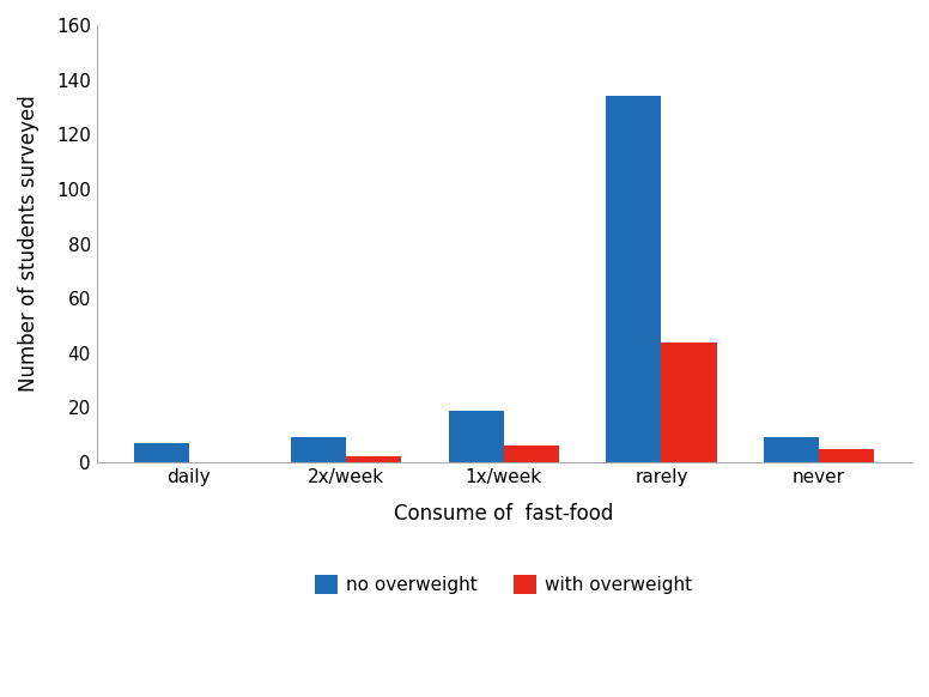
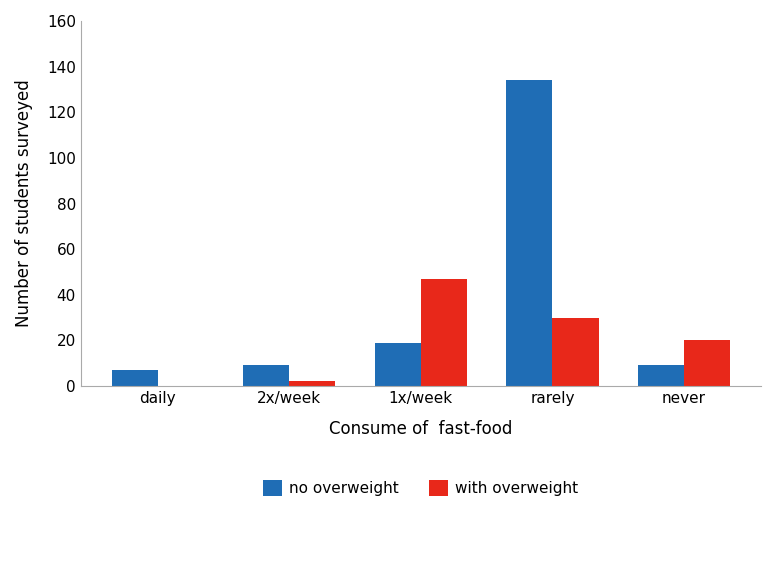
with overweight/1x/week: 6 -> 47
with overweight/rarely: 44 -> 30
with overweight/never: 5 -> 20
